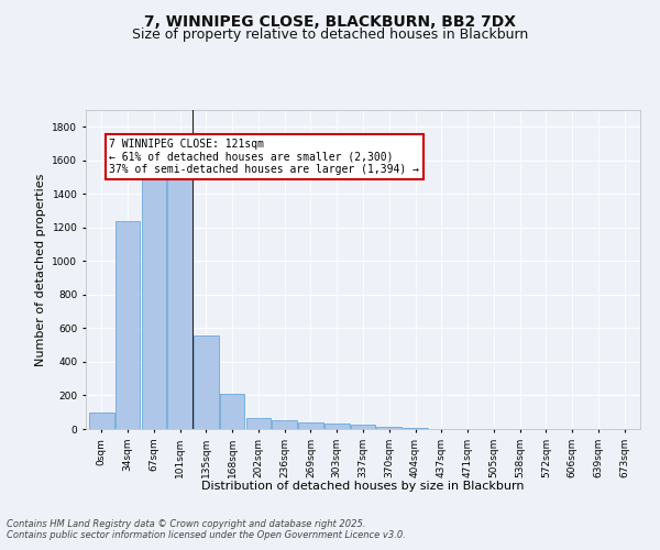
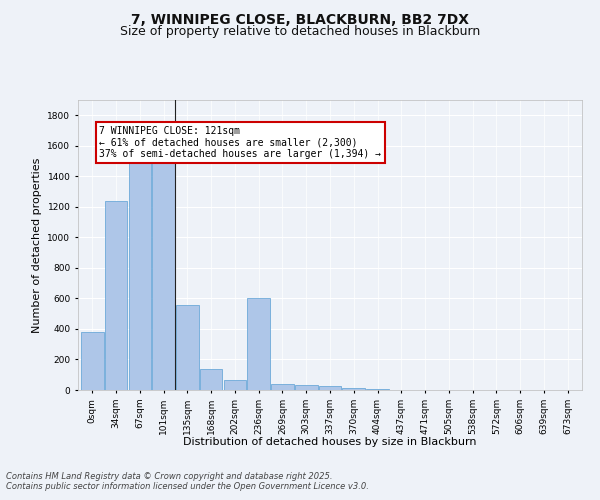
0sqm: 100 -> 380
168sqm: 210 -> 140
236sqm: 50 -> 600
